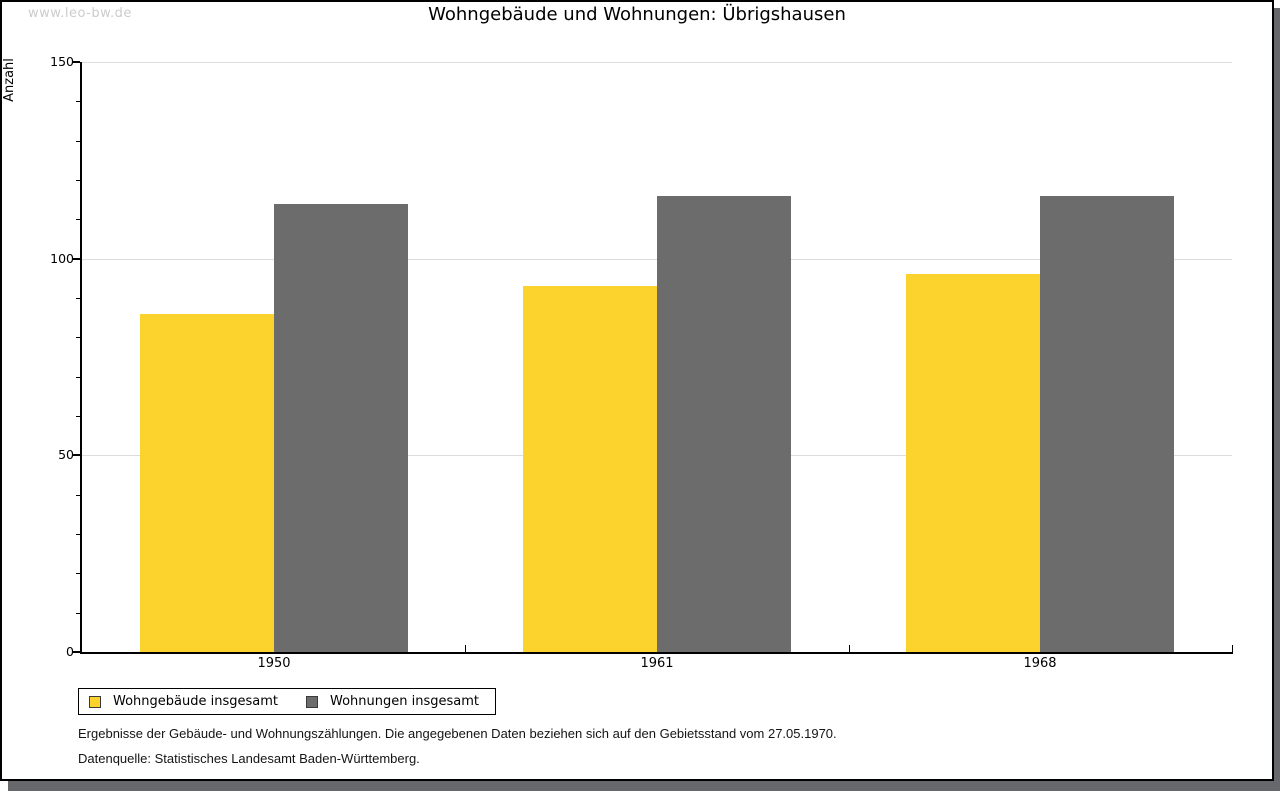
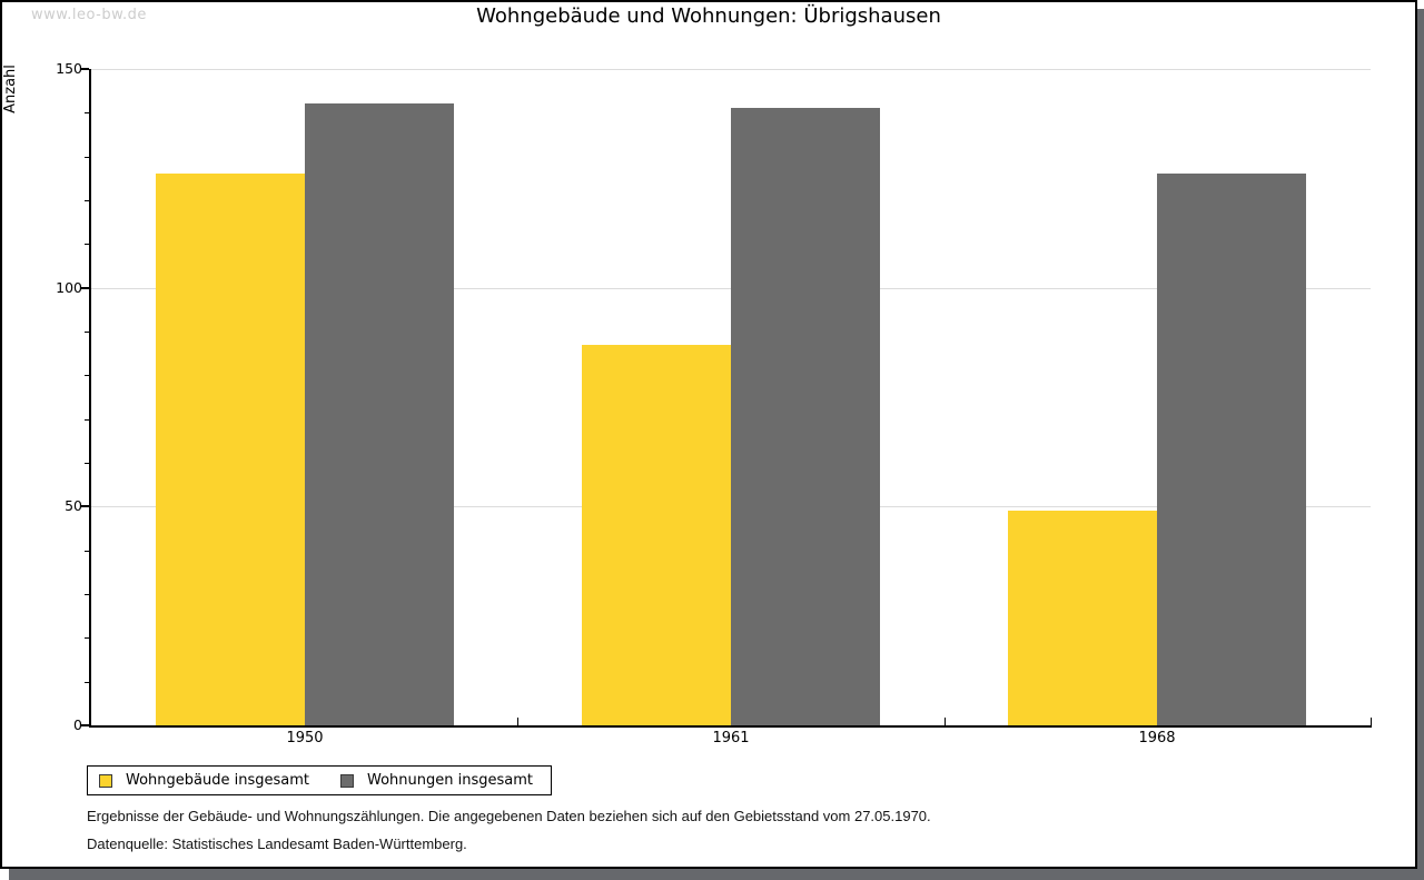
Wohngebäude insgesamt/1950: 86 -> 126
Wohnungen insgesamt/1950: 114 -> 142
Wohngebäude insgesamt/1961: 93 -> 87
Wohnungen insgesamt/1961: 116 -> 141
Wohngebäude insgesamt/1968: 96 -> 49
Wohnungen insgesamt/1968: 116 -> 126
